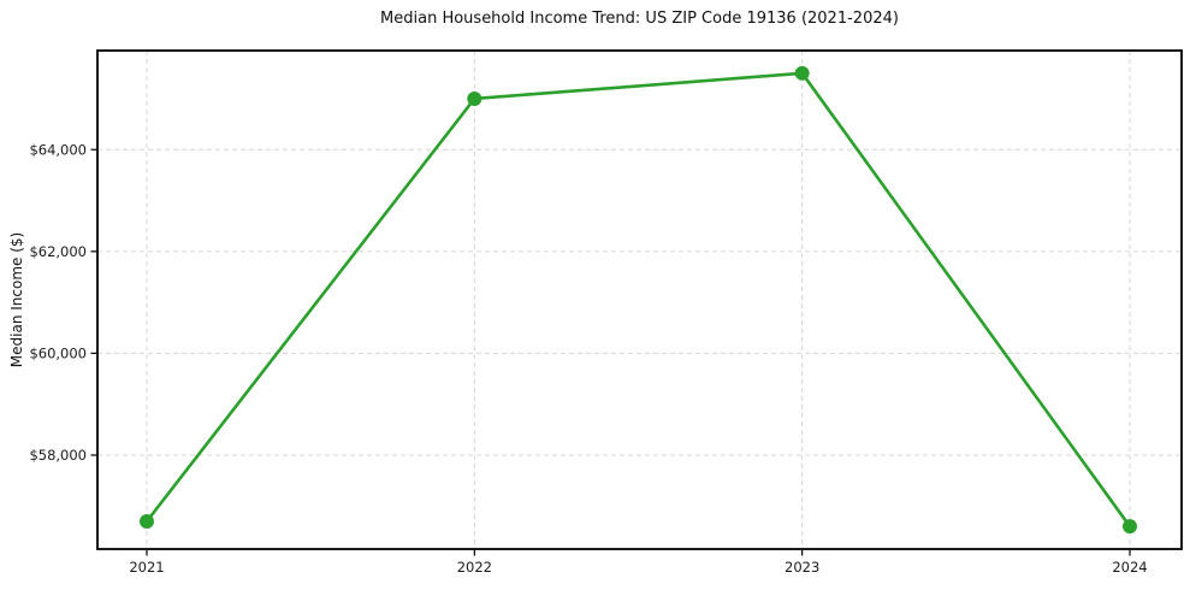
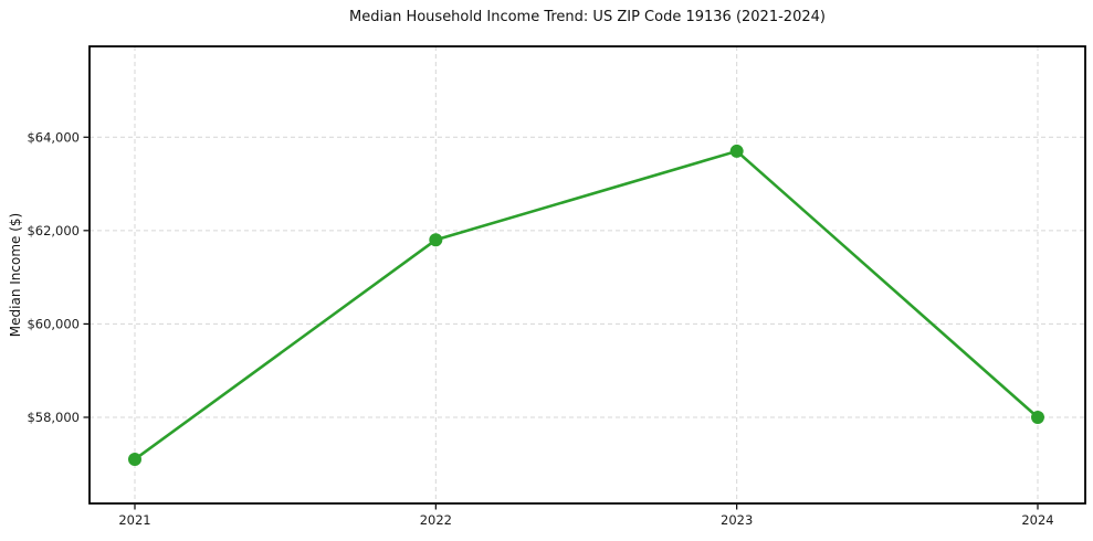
2021: $56700 -> $57100
2022: $65000 -> $61800
2023: $65500 -> $63700
2024: $56600 -> $58000
